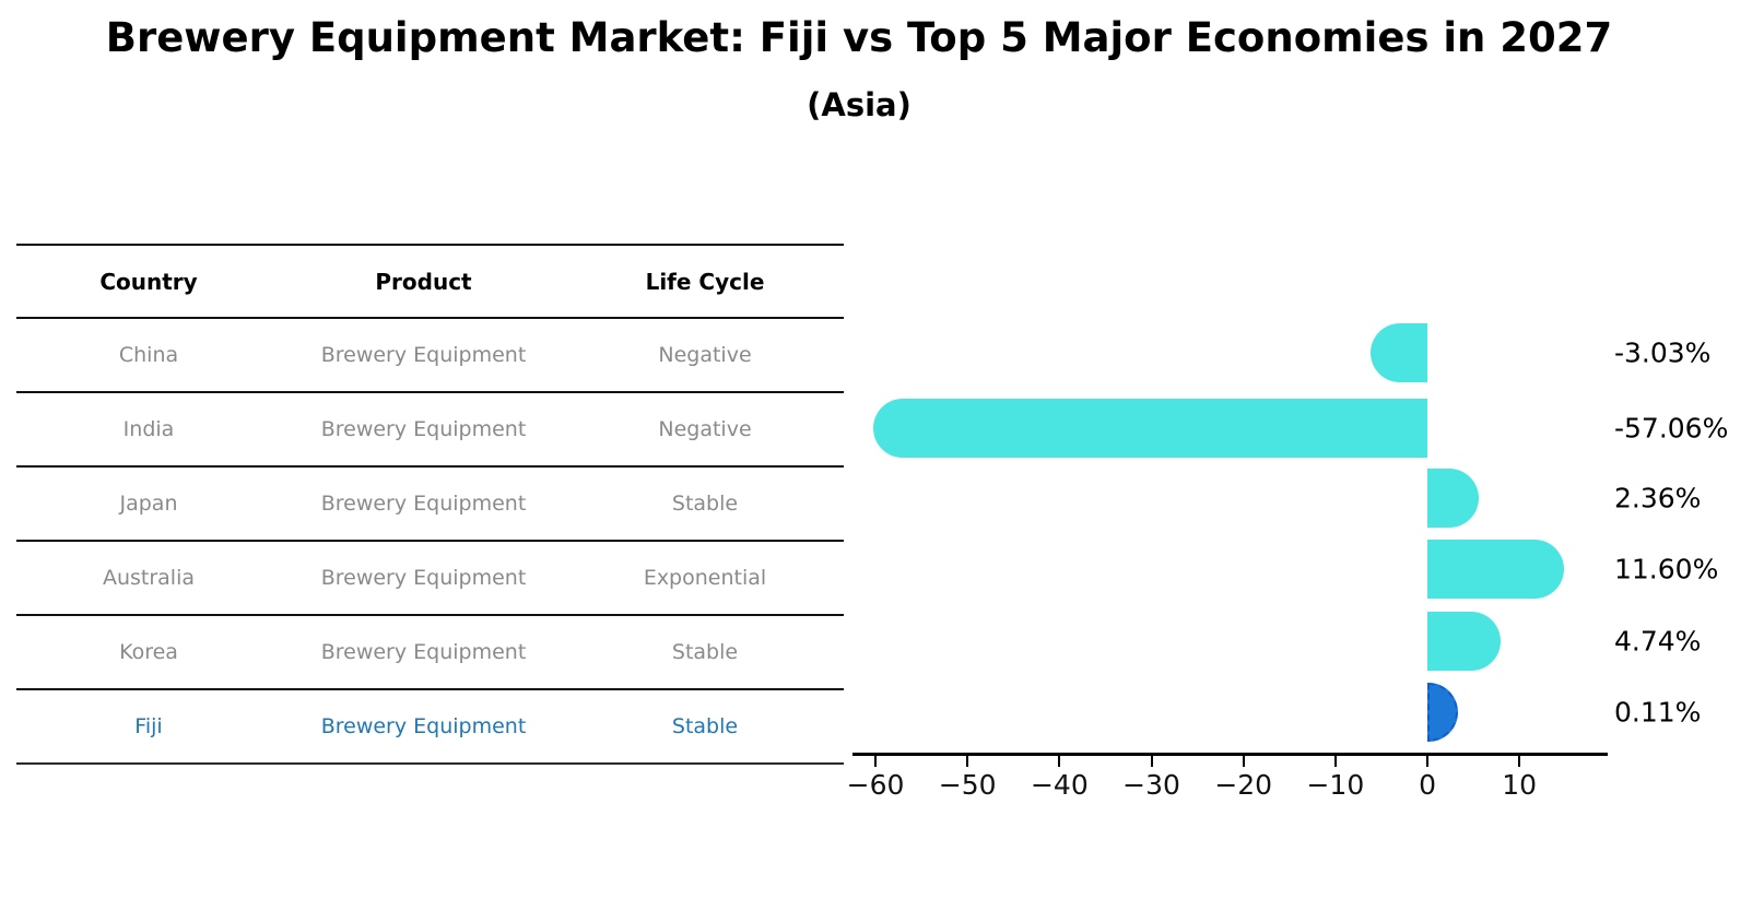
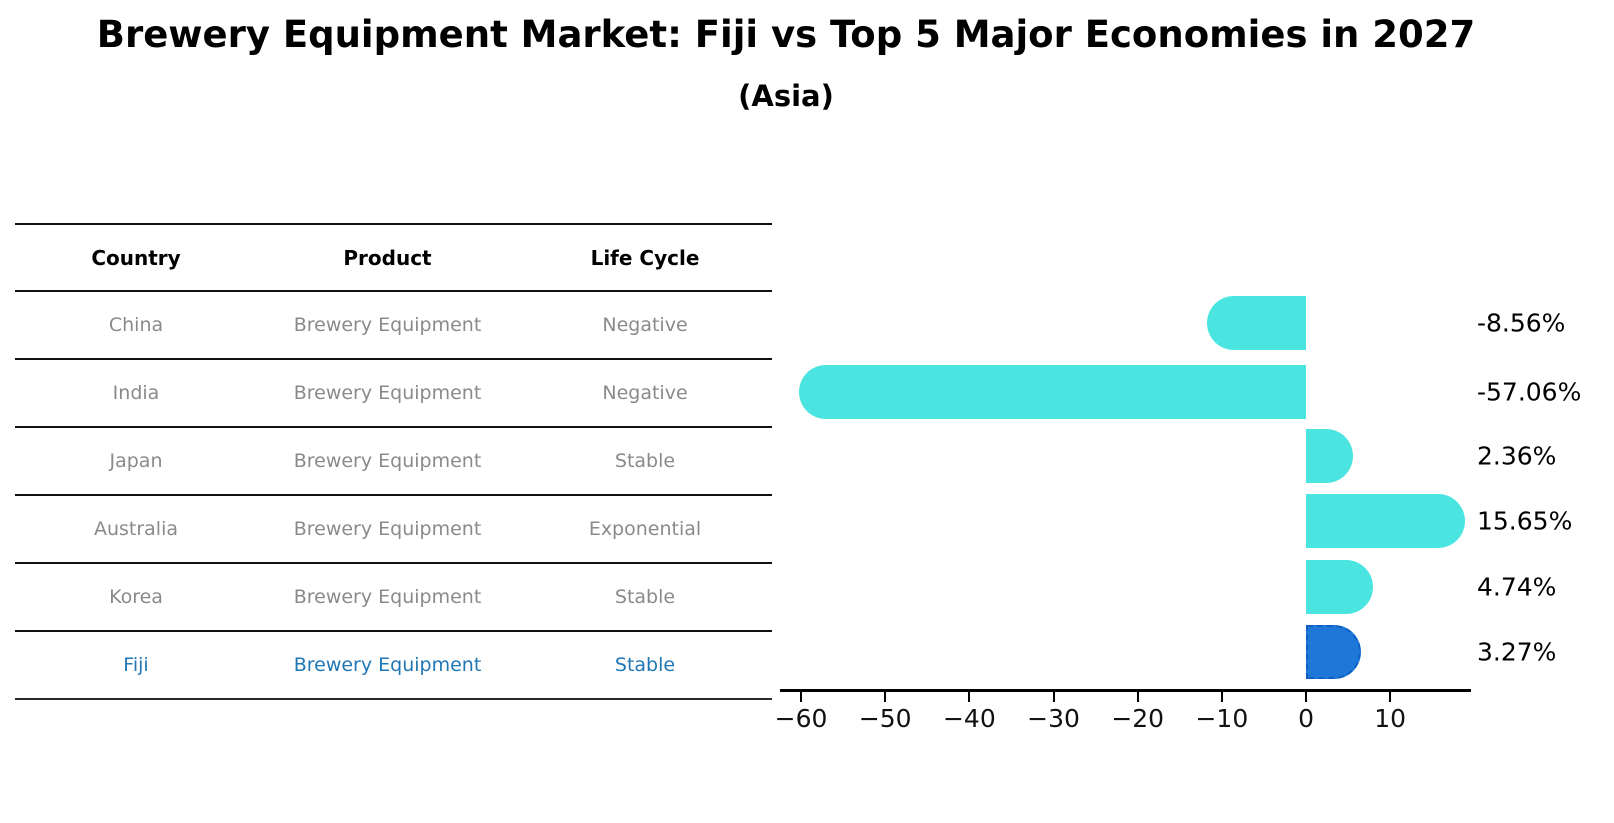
China: -3.03% -> -8.56%
Australia: 11.60% -> 15.65%
Fiji: 0.11% -> 3.27%
